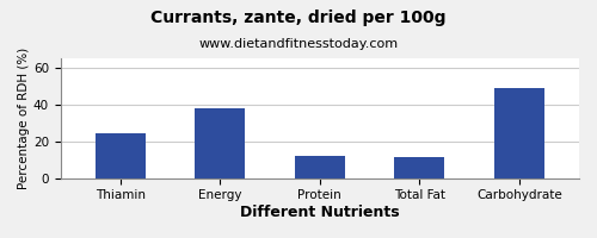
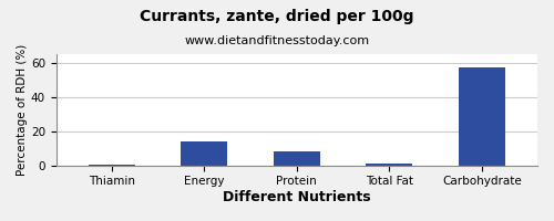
Thiamin: 24 -> 0
Energy: 38 -> 14
Protein: 12 -> 8
Total Fat: 11 -> 1
Carbohydrate: 49 -> 57
